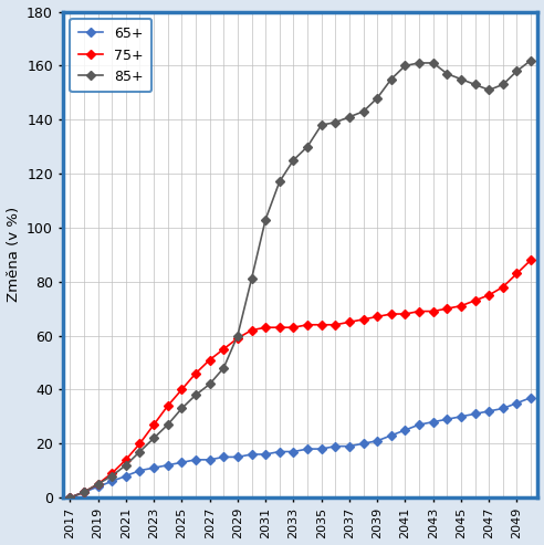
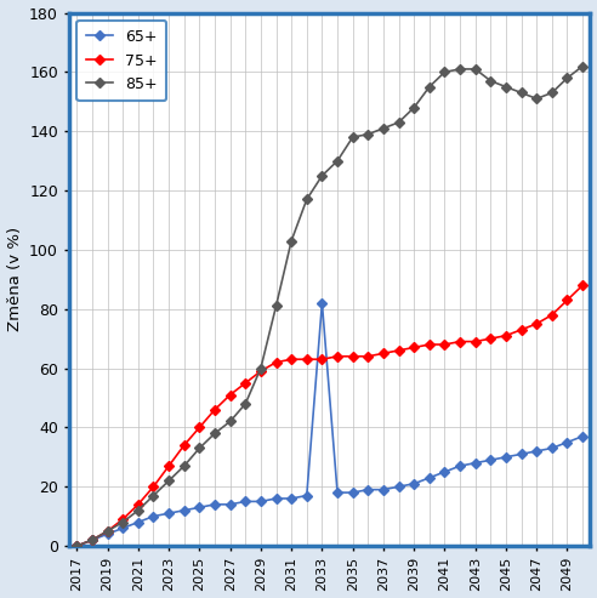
65+/2033: 17 -> 82
